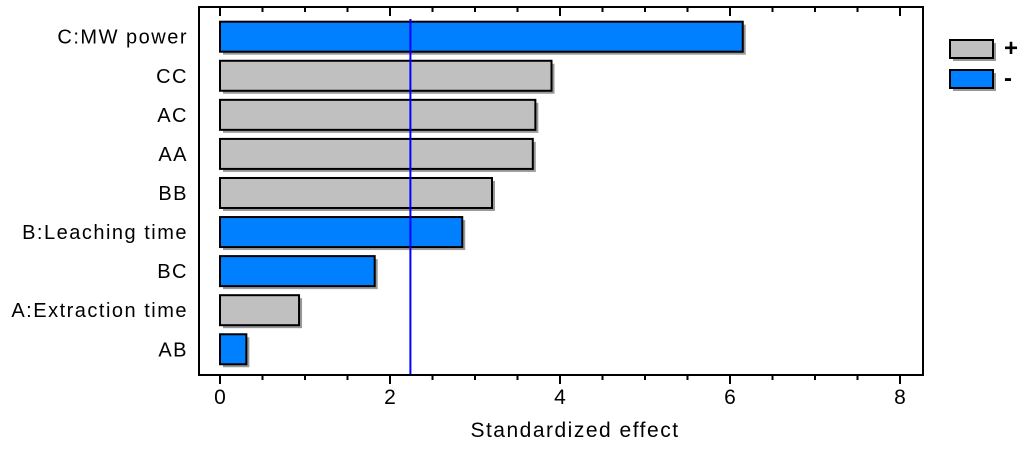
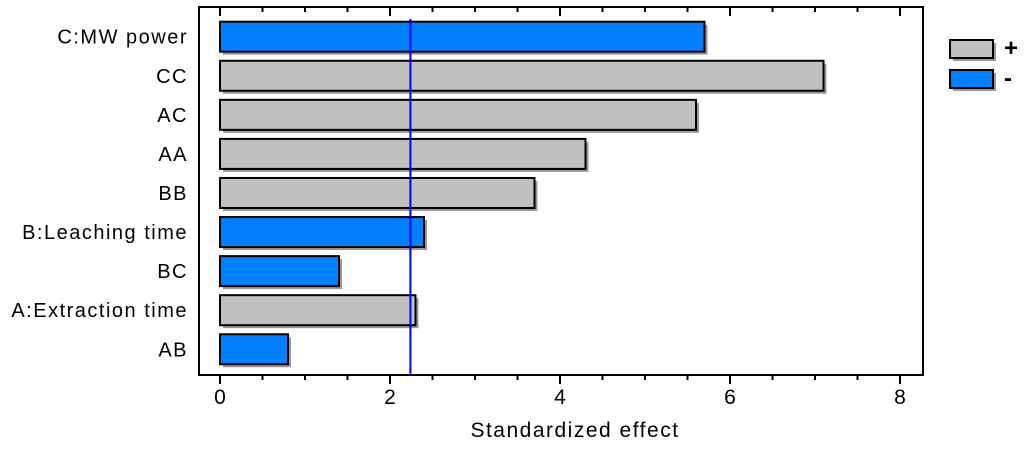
C:MW power: 6.2 -> 5.7
CC: 3.9 -> 7.1
AC: 3.7 -> 5.6
AA: 3.7 -> 4.3
BB: 3.2 -> 3.7
B:Leaching time: 2.9 -> 2.4
BC: 1.8 -> 1.4
A:Extraction time: 0.9 -> 2.3
AB: 0.3 -> 0.8
